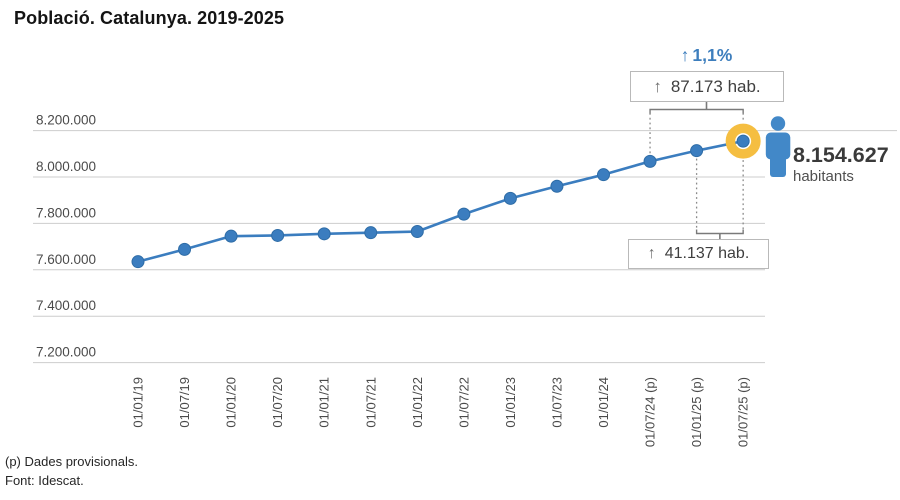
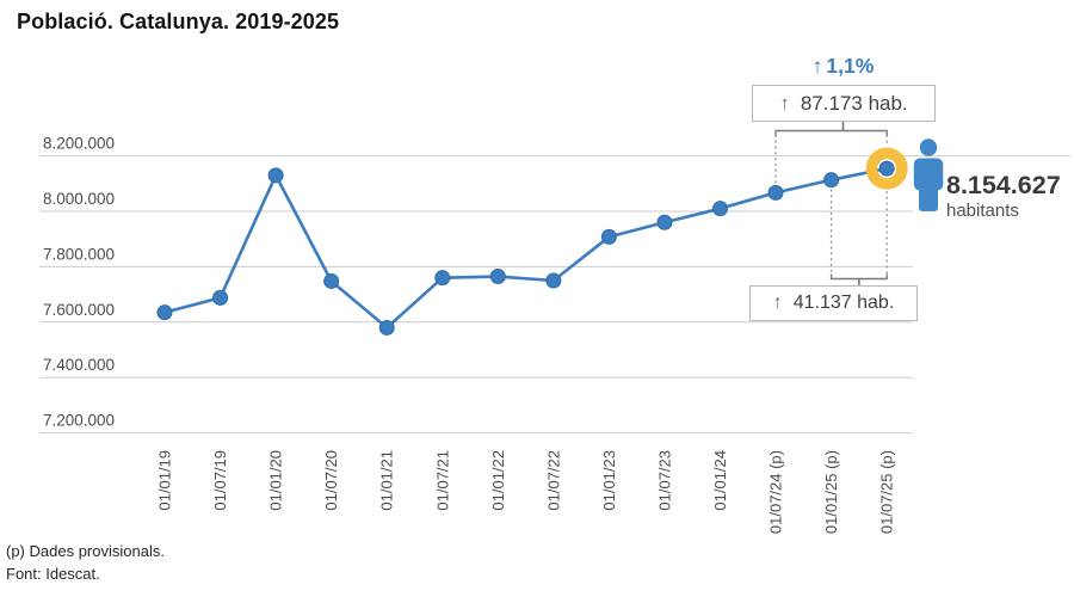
01/01/20: 7740000 -> 8130000
01/01/21: 7760000 -> 7580000
01/07/22: 7840000 -> 7750000
